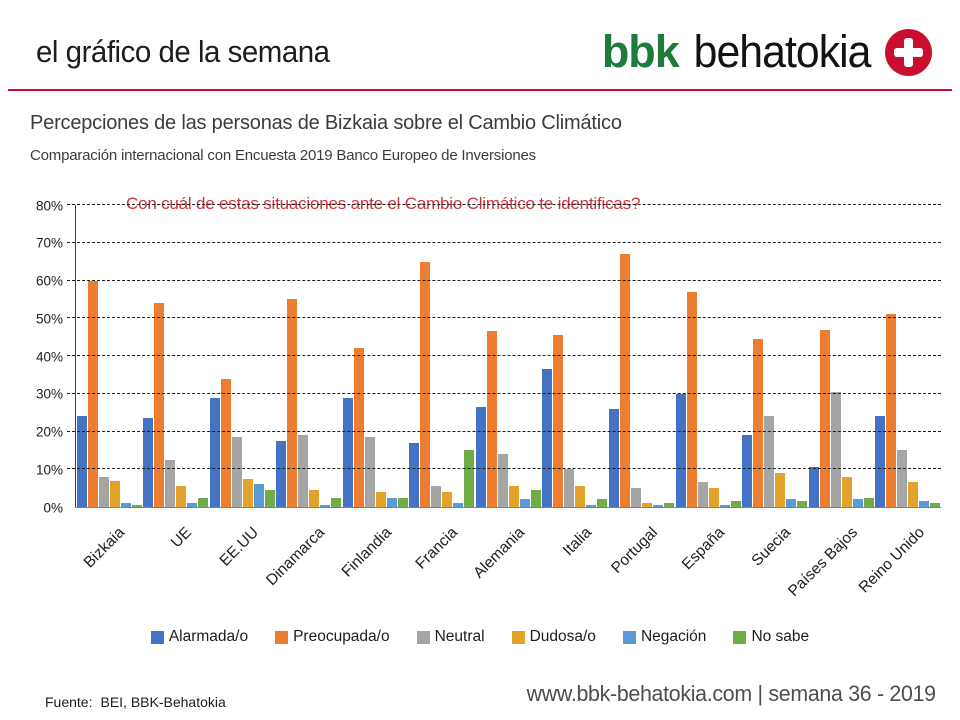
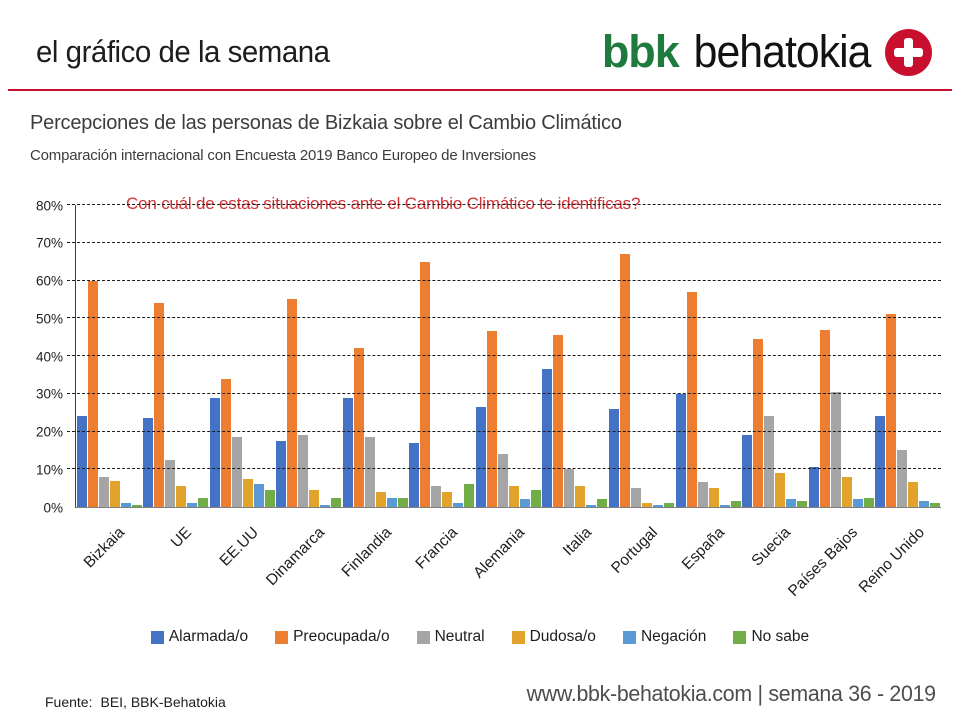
No sabe/Francia: 15% -> 6%
